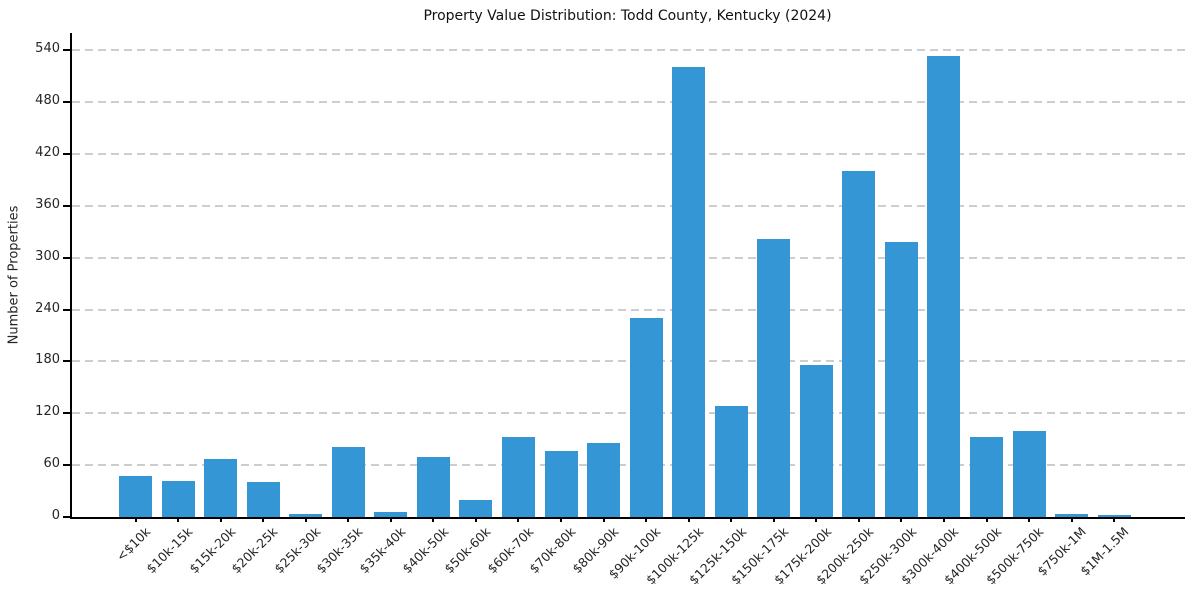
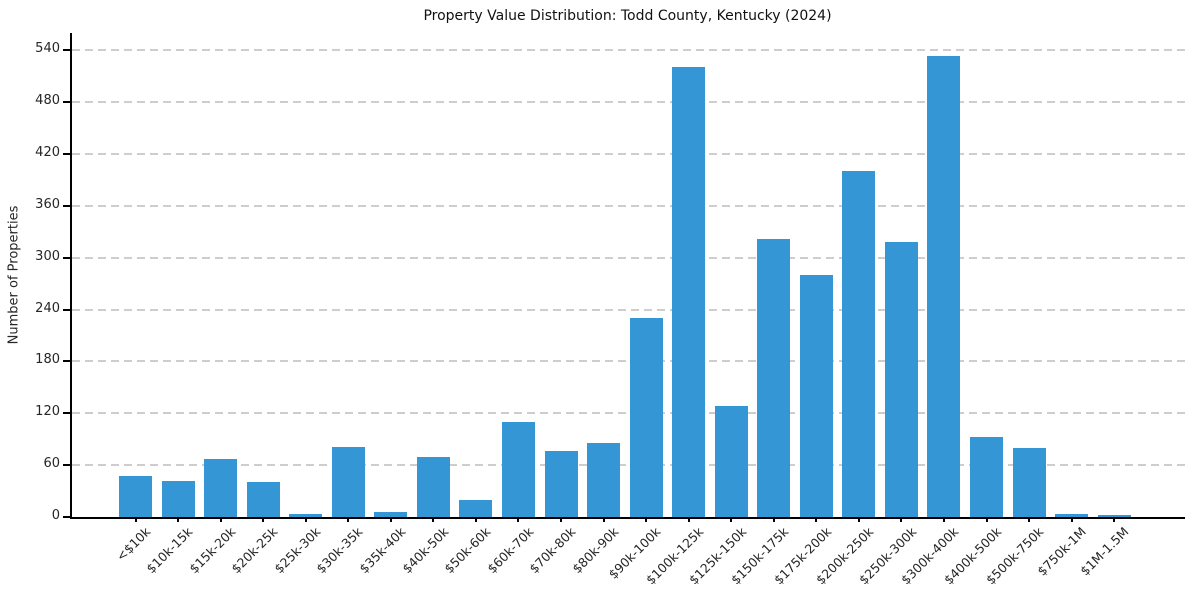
$60k-70k: 90 -> 110
$175k-200k: 180 -> 280
$500k-750k: 100 -> 80
